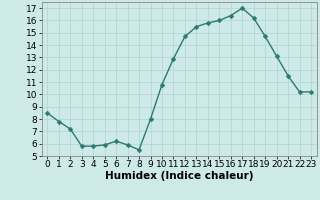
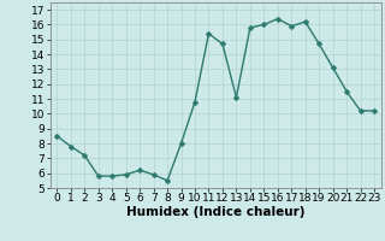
11: 12.9 -> 15.4
13: 15.5 -> 11.1
17: 17.0 -> 15.9
